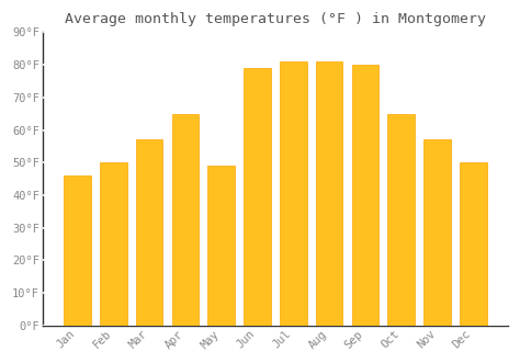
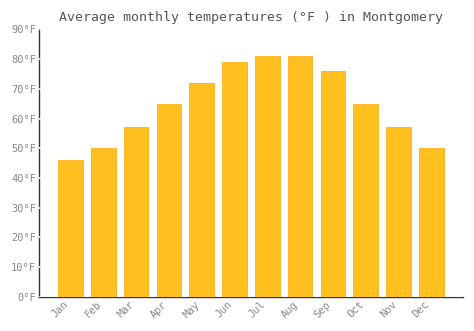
May: 49°F -> 72°F
Sep: 80°F -> 76°F
